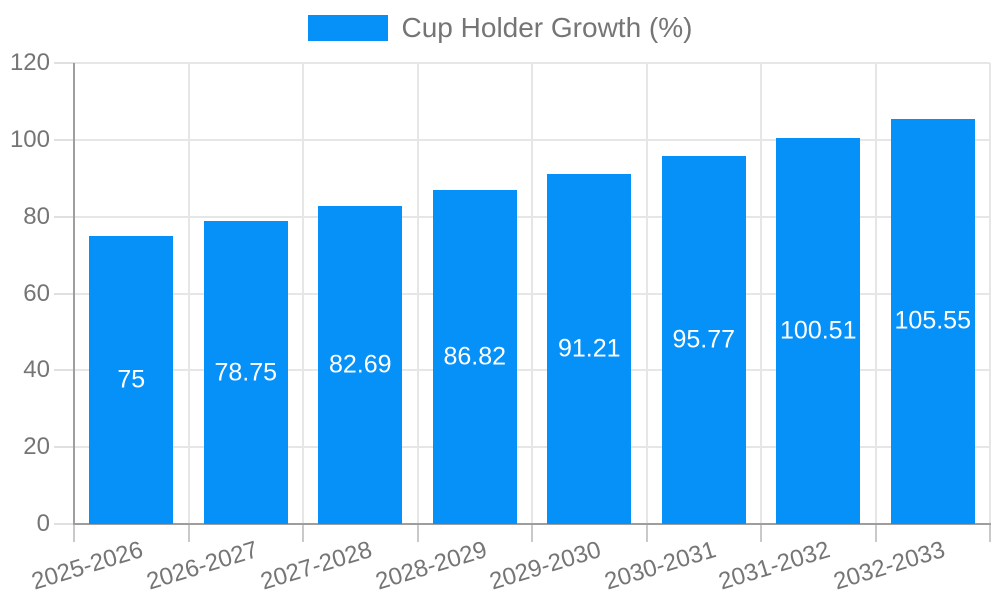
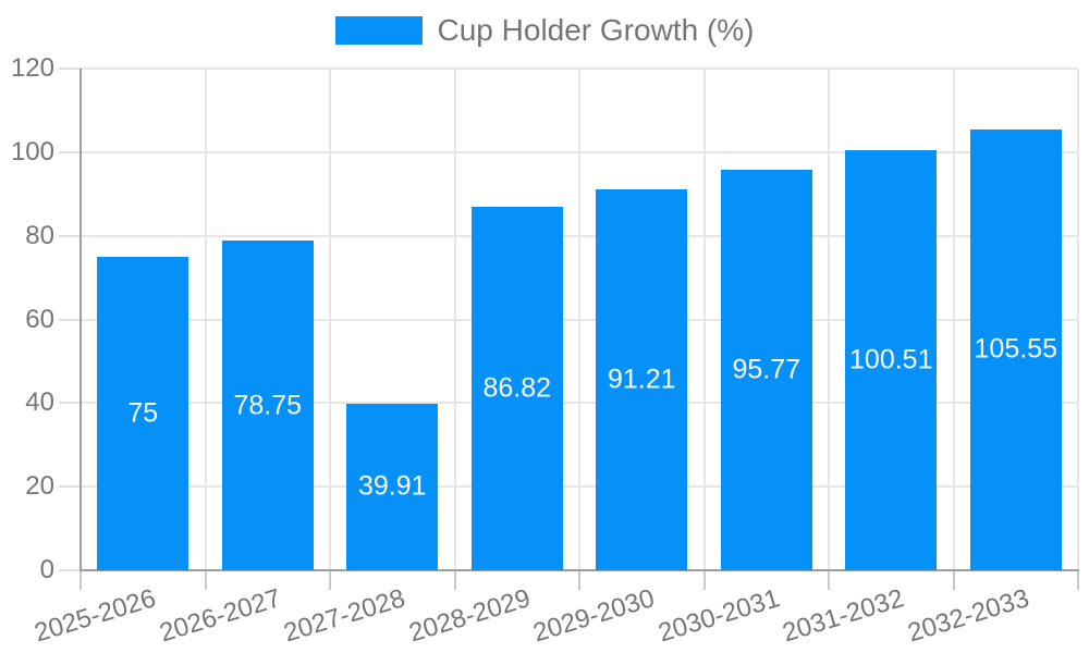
2027-2028: 82.69 -> 39.91
